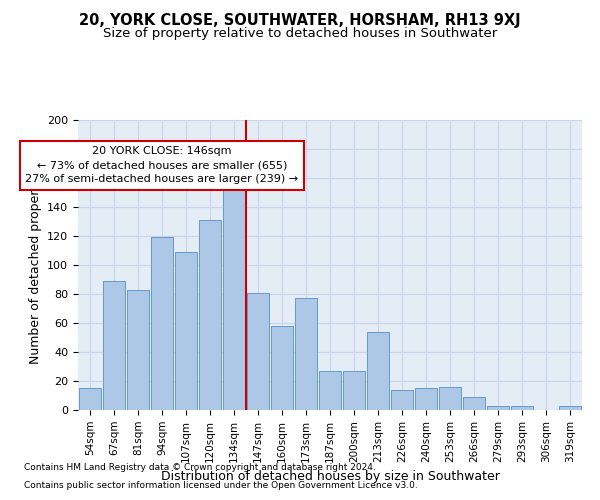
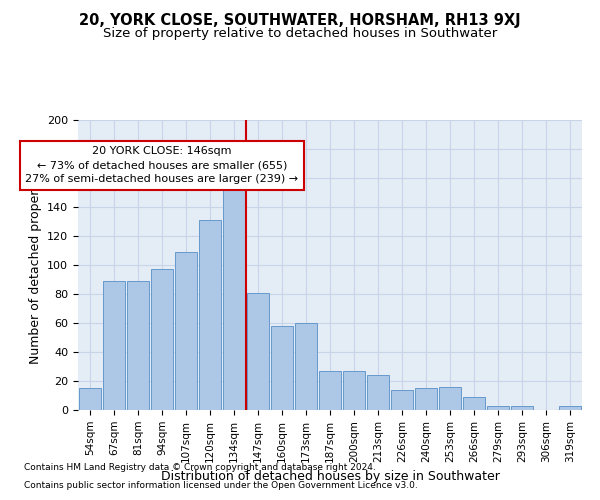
81sqm: 83 -> 89
94sqm: 119 -> 97
173sqm: 77 -> 60
213sqm: 54 -> 24
